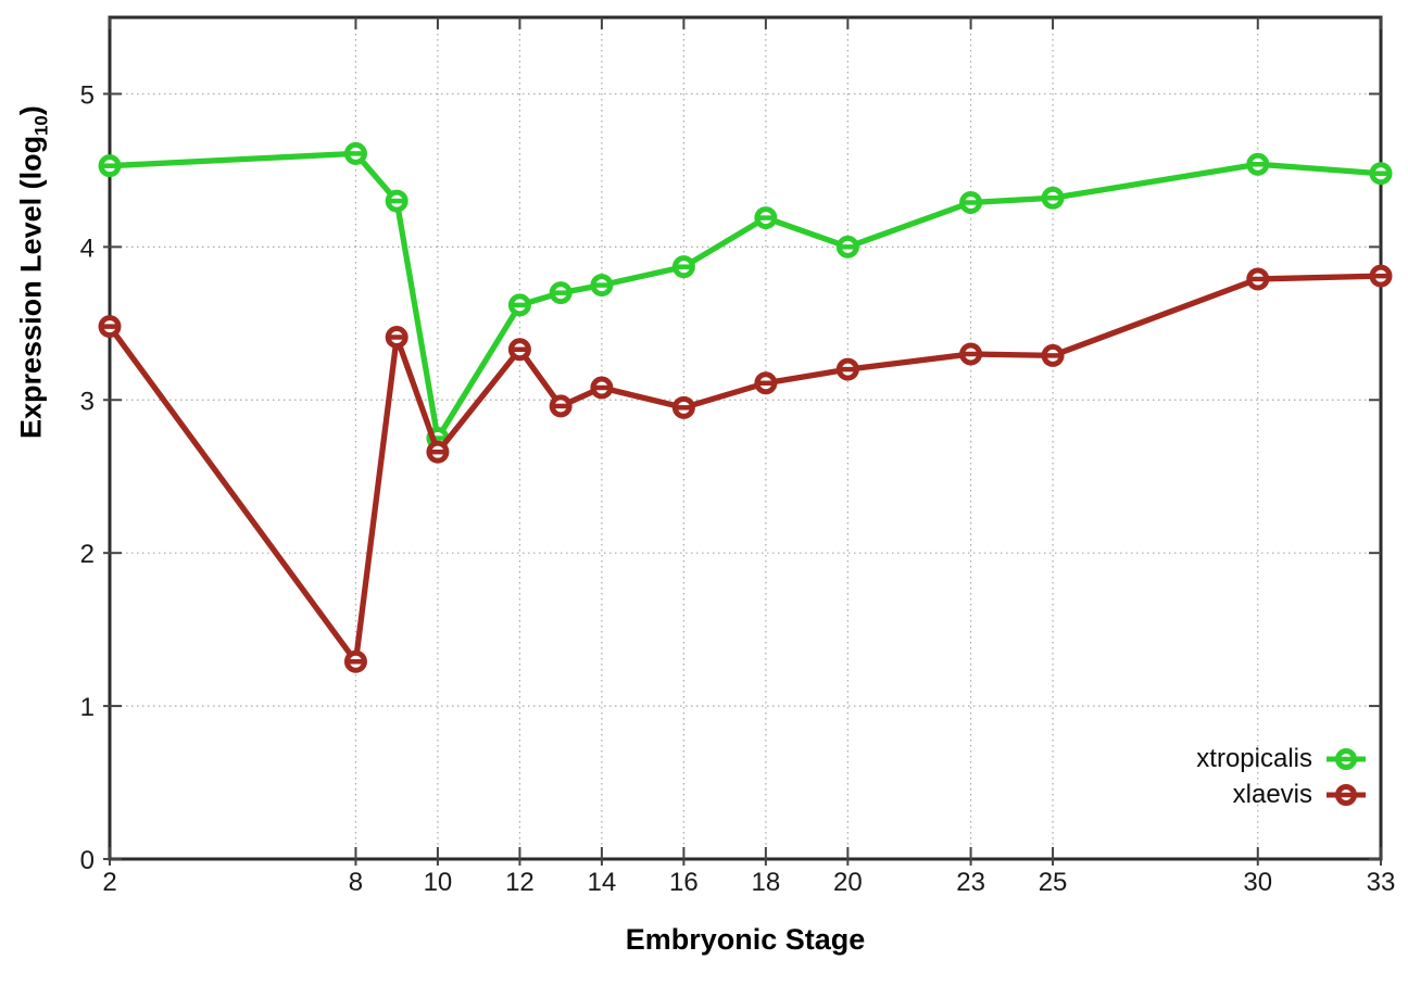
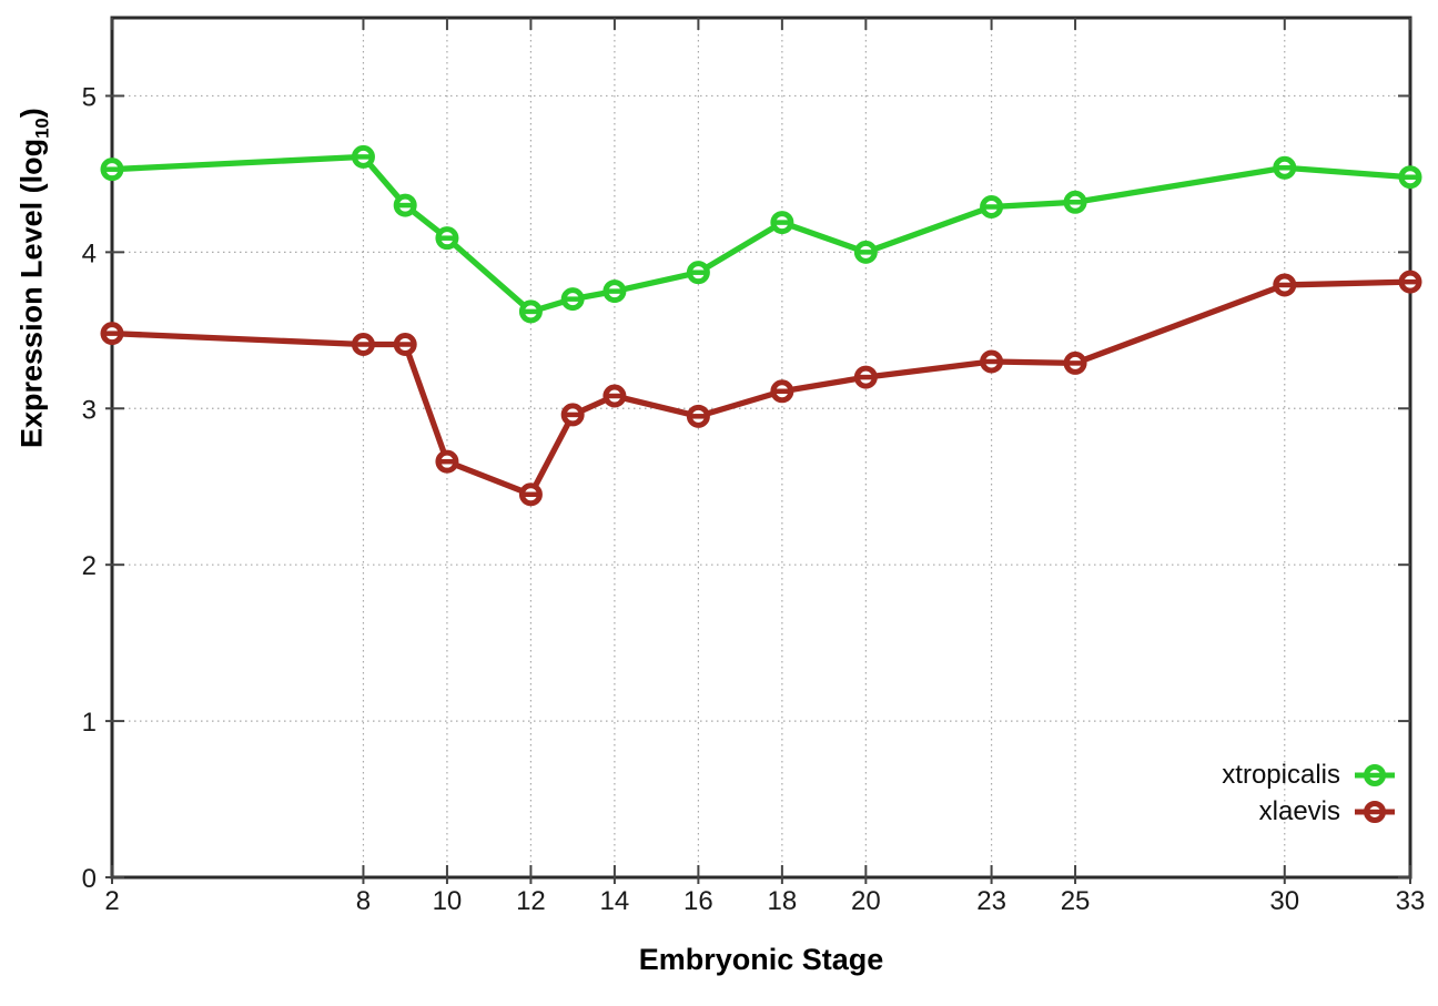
xlaevis/8: 1.29 -> 3.41
xtropicalis/10: 2.75 -> 4.09
xlaevis/12: 3.33 -> 2.45
